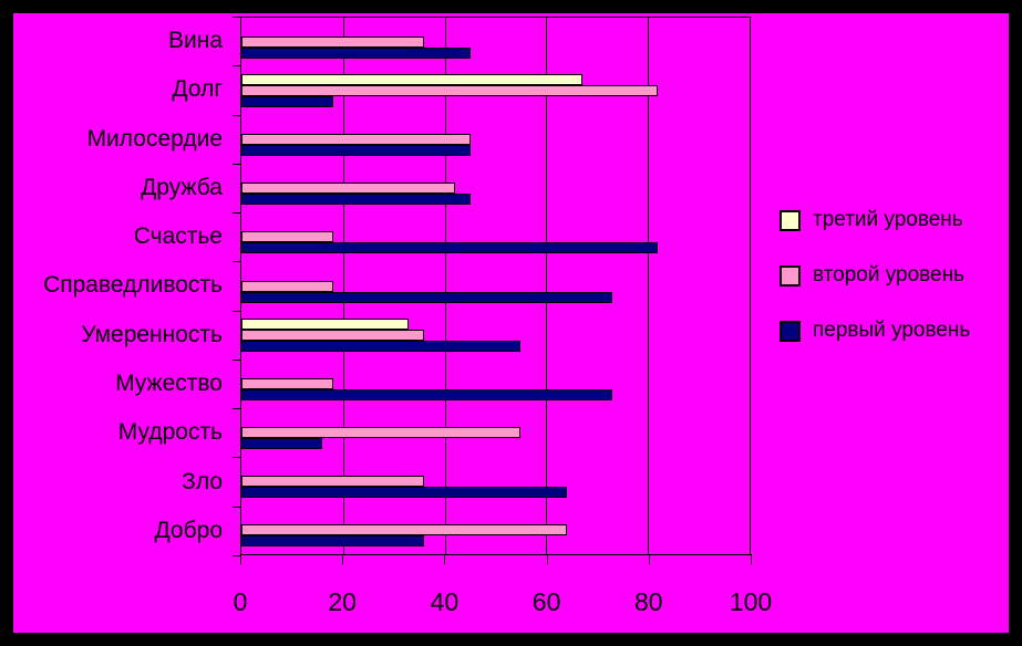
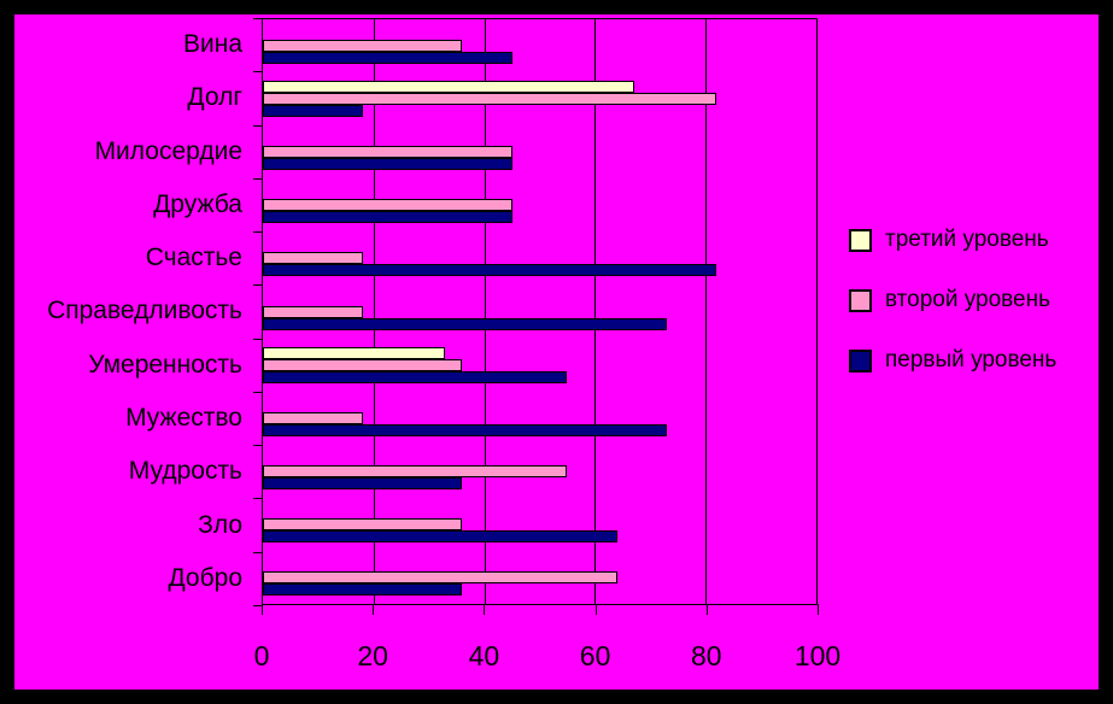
второй уровень/Дружба: 42 -> 45
первый уровень/Мудрость: 16 -> 36
